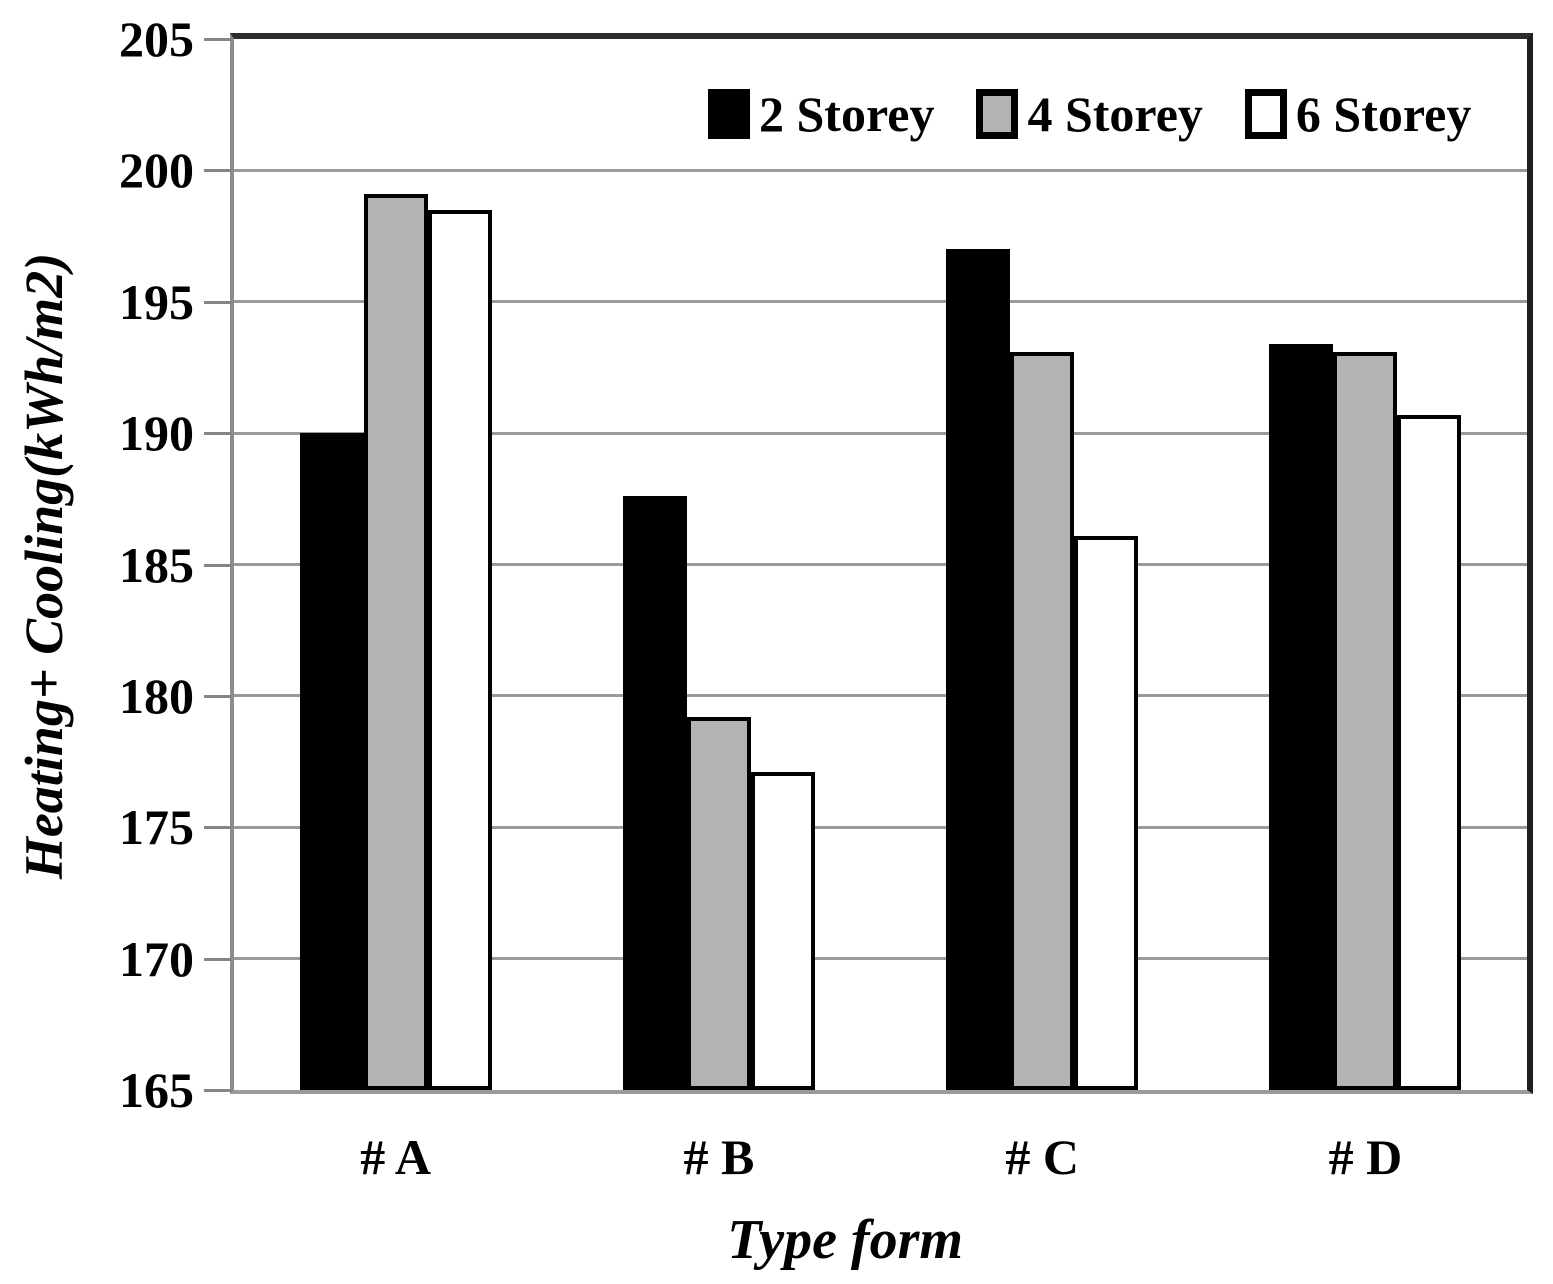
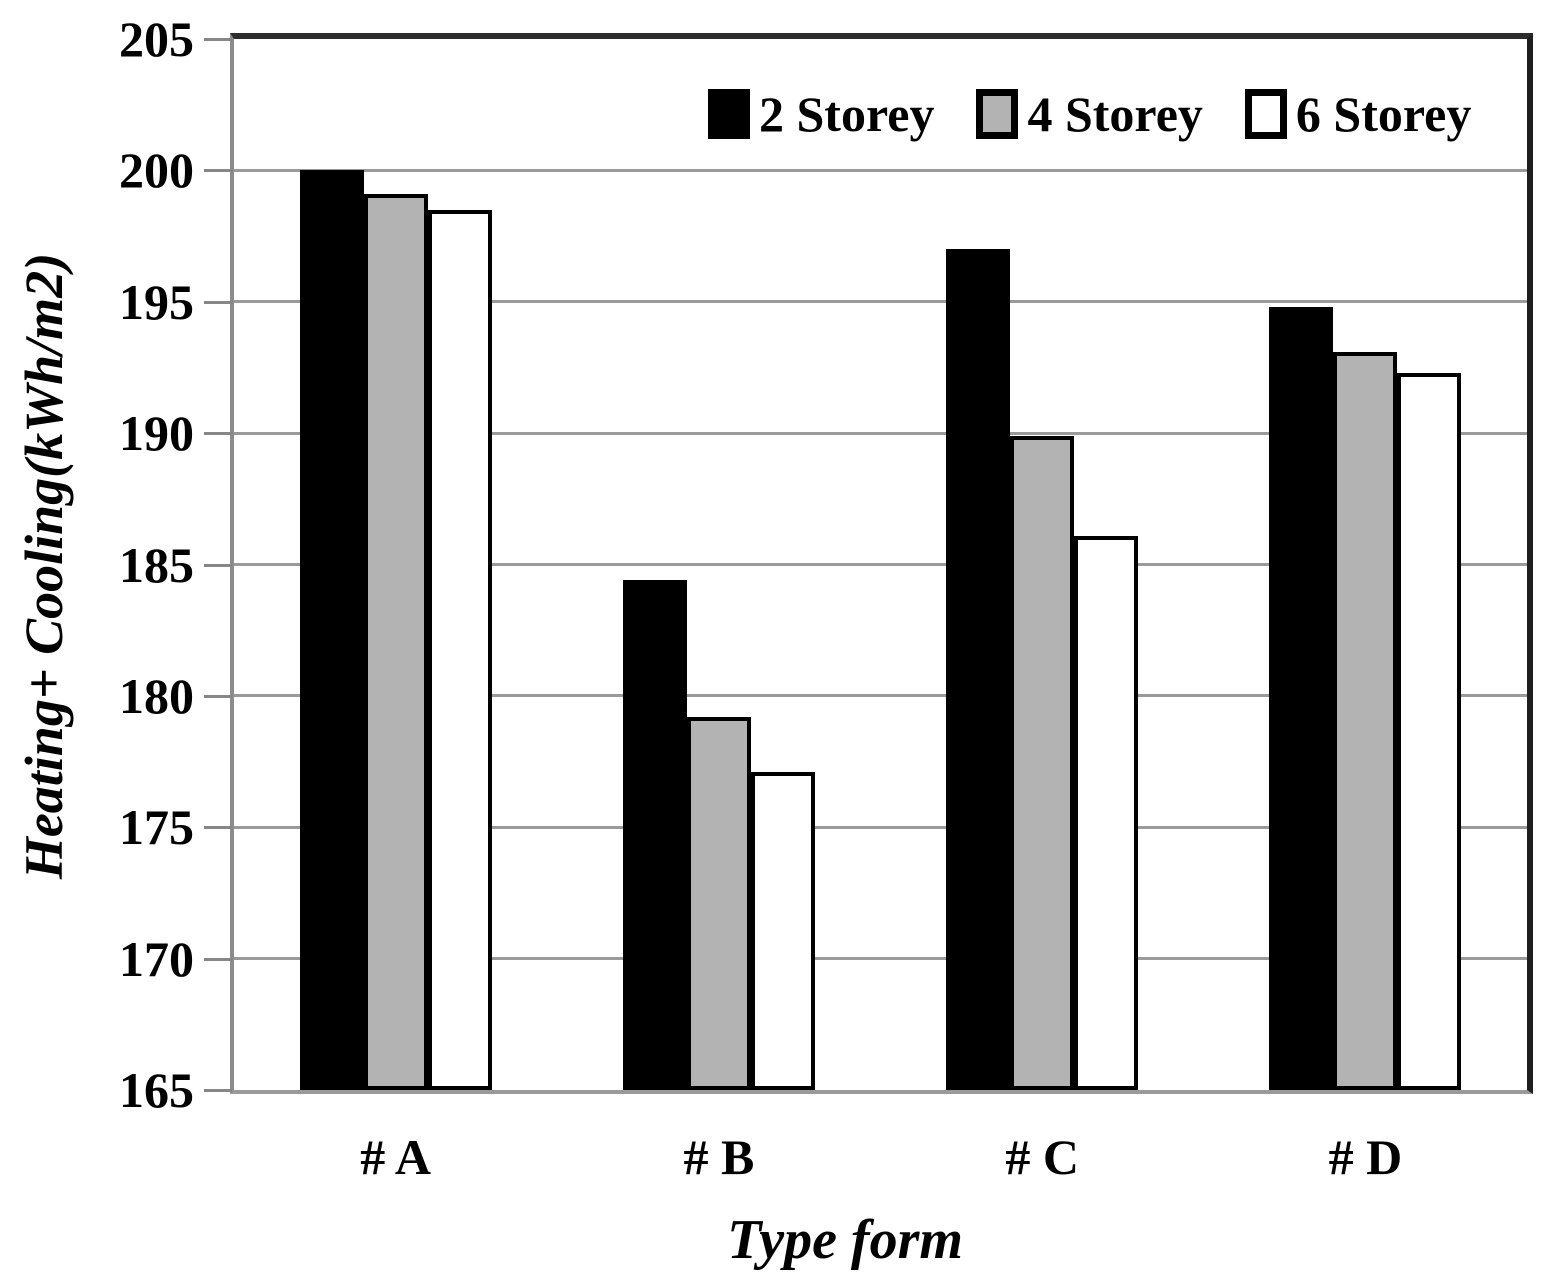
2 Storey/# A: 190.0 -> 200.0
2 Storey/# B: 187.6 -> 184.4
4 Storey/# C: 193.1 -> 189.9
2 Storey/# D: 193.4 -> 194.8
6 Storey/# D: 190.7 -> 192.3
